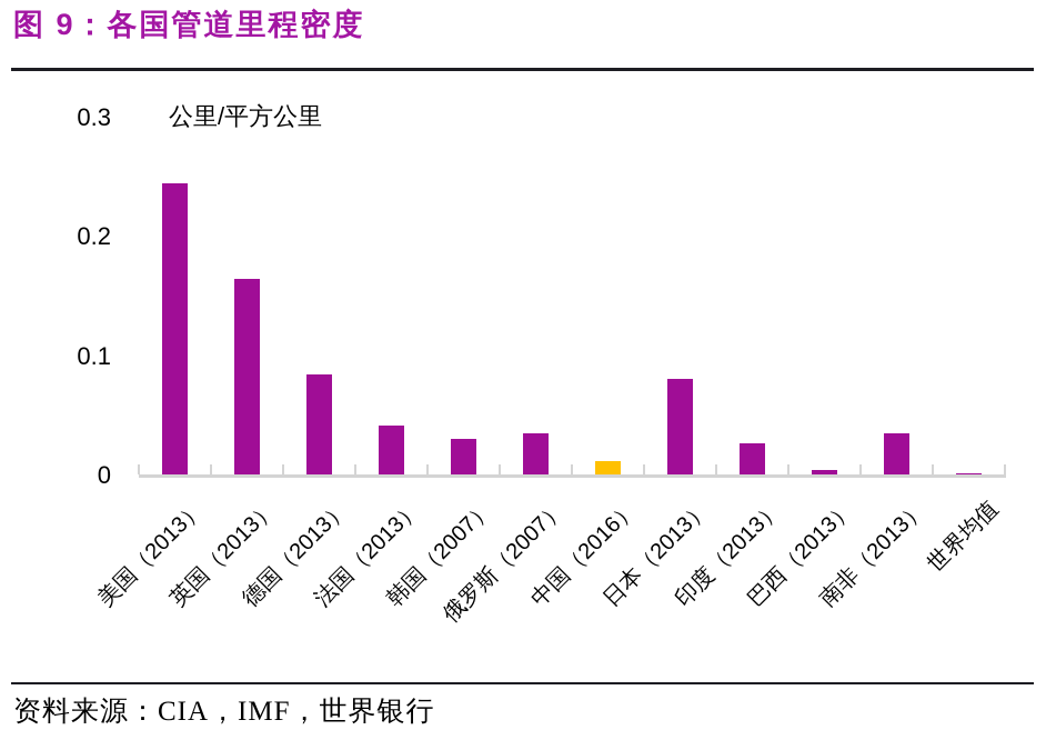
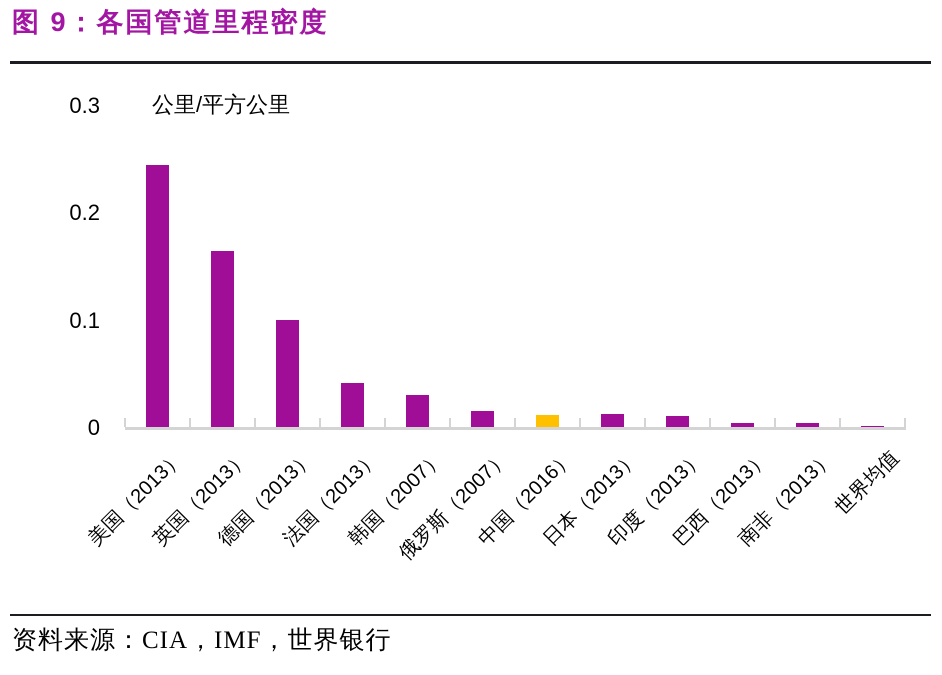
德国（2013）: 0.085 -> 0.100
俄罗斯（2007）: 0.035 -> 0.016
日本（2013）: 0.081 -> 0.013
印度（2013）: 0.027 -> 0.011
南非（2013）: 0.035 -> 0.005
